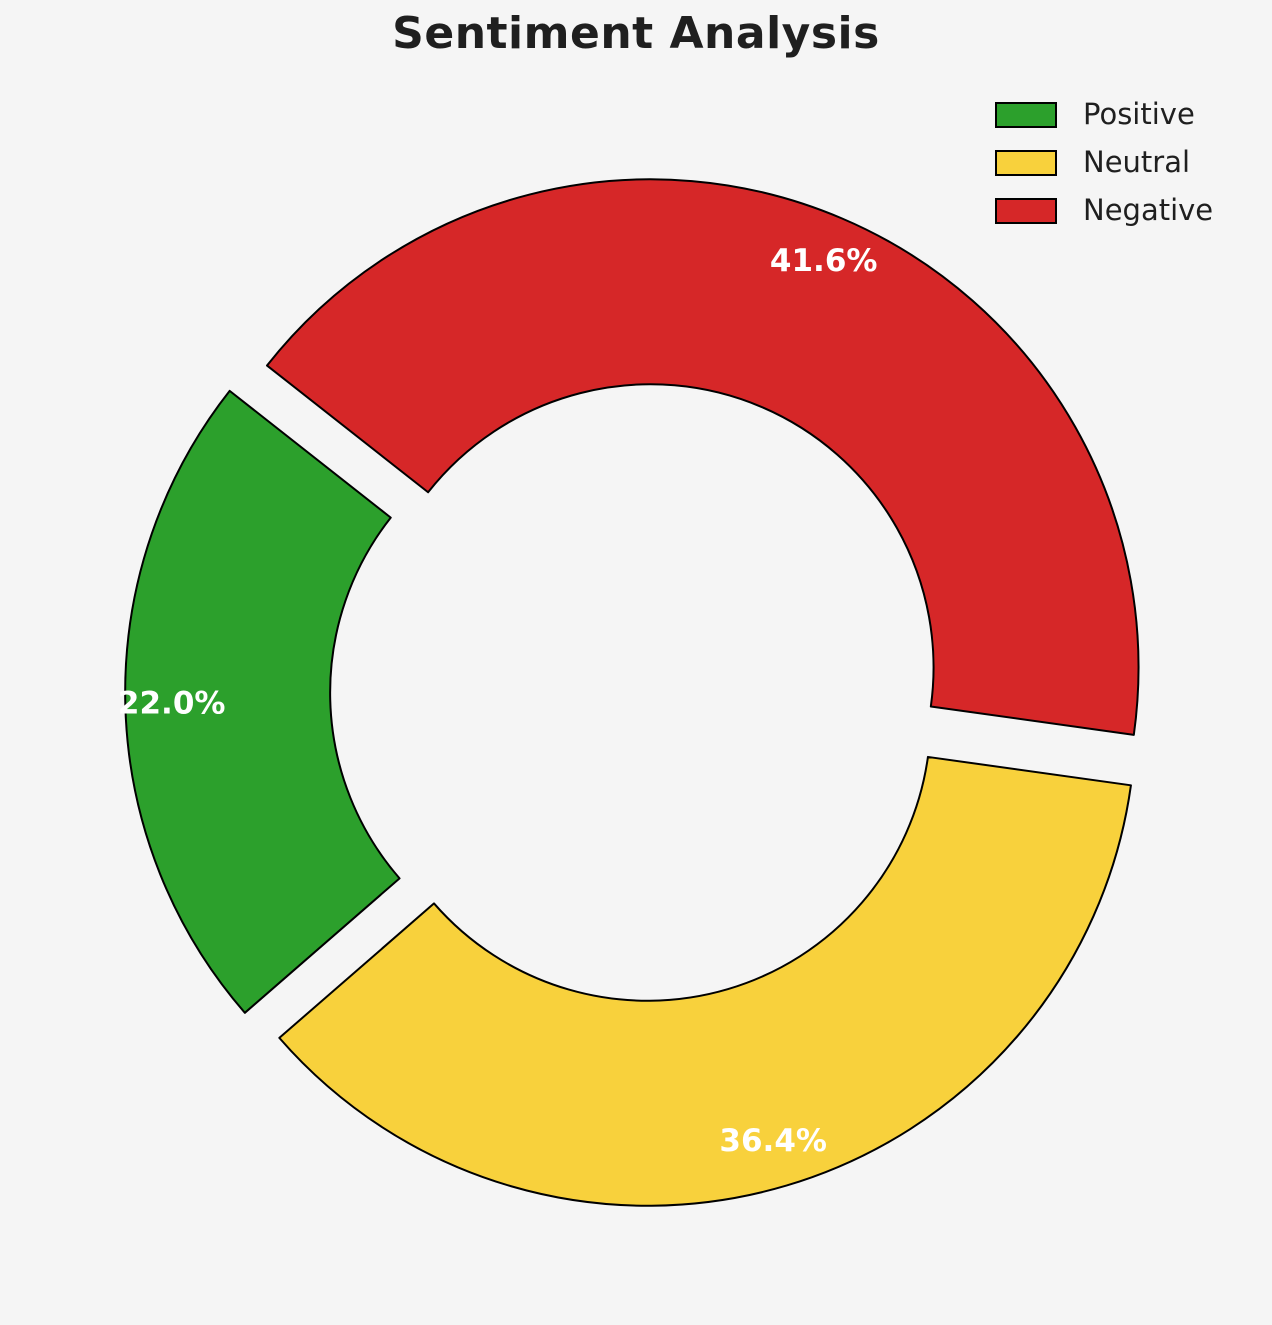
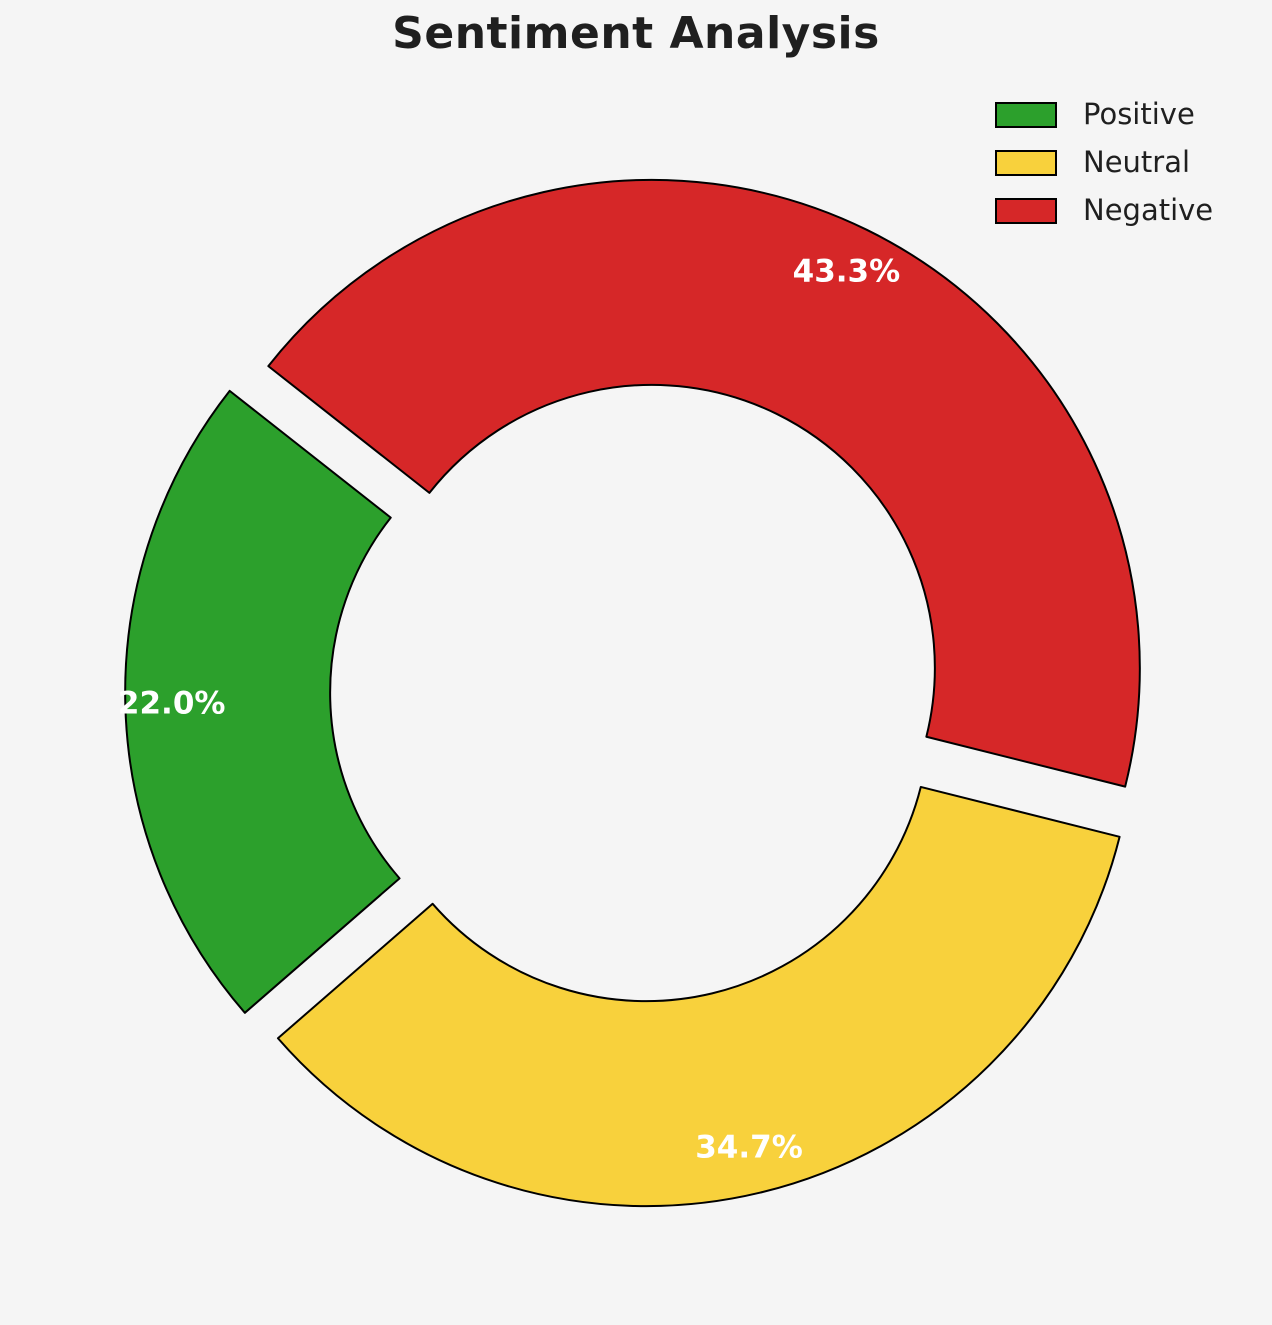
Neutral: 36.4% -> 34.7%
Negative: 41.6% -> 43.3%
